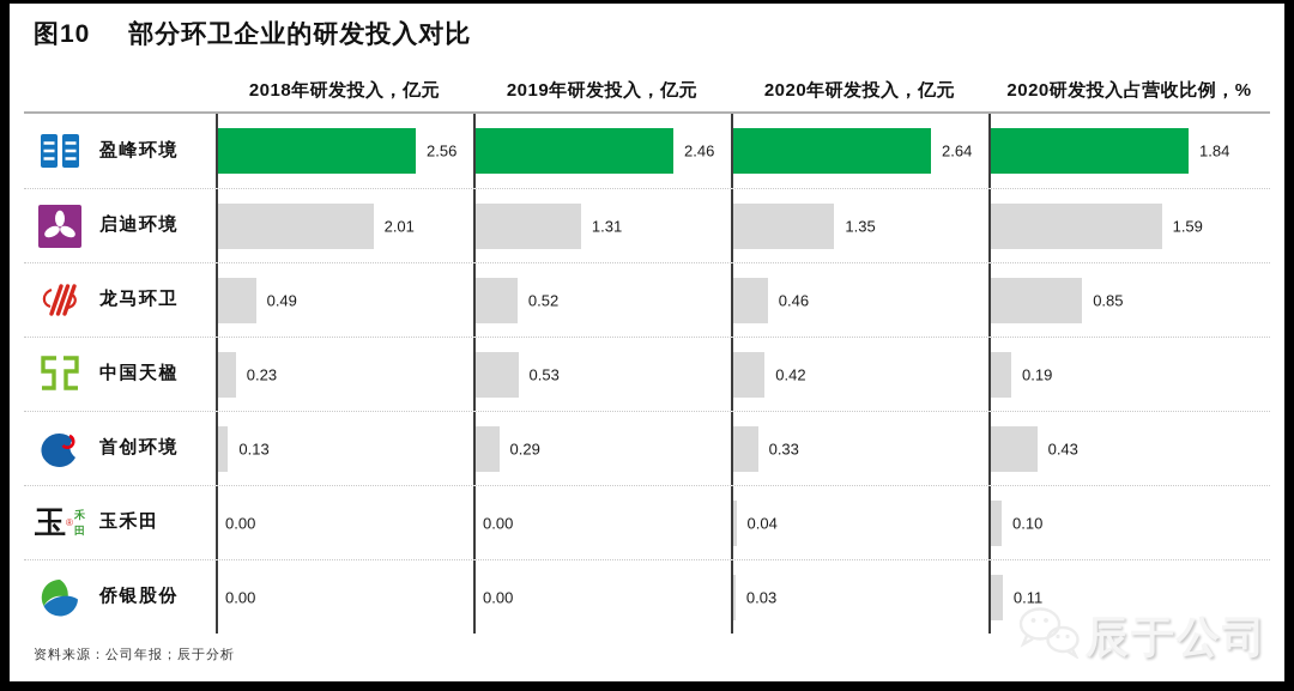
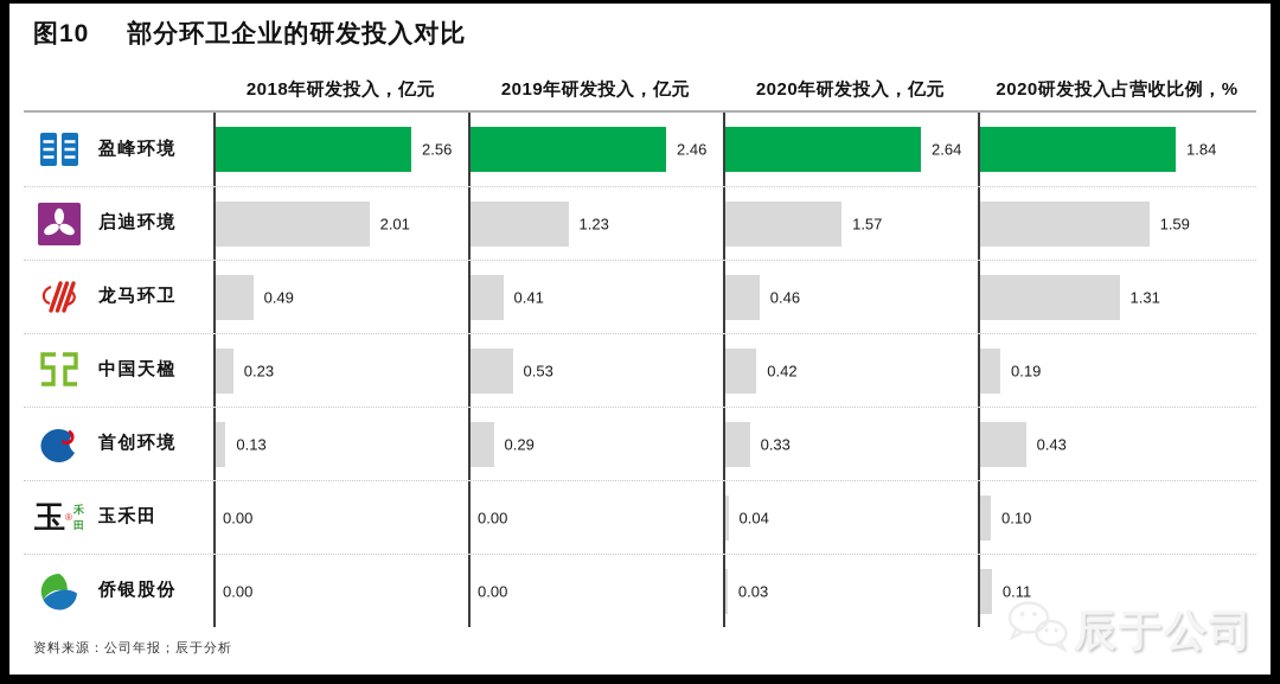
2019年研发投入，亿元/启迪环境: 1.31 -> 1.23
2020年研发投入，亿元/启迪环境: 1.35 -> 1.57
2019年研发投入，亿元/龙马环卫: 0.52 -> 0.41
2020研发投入占营收比例，%/龙马环卫: 0.85 -> 1.31
